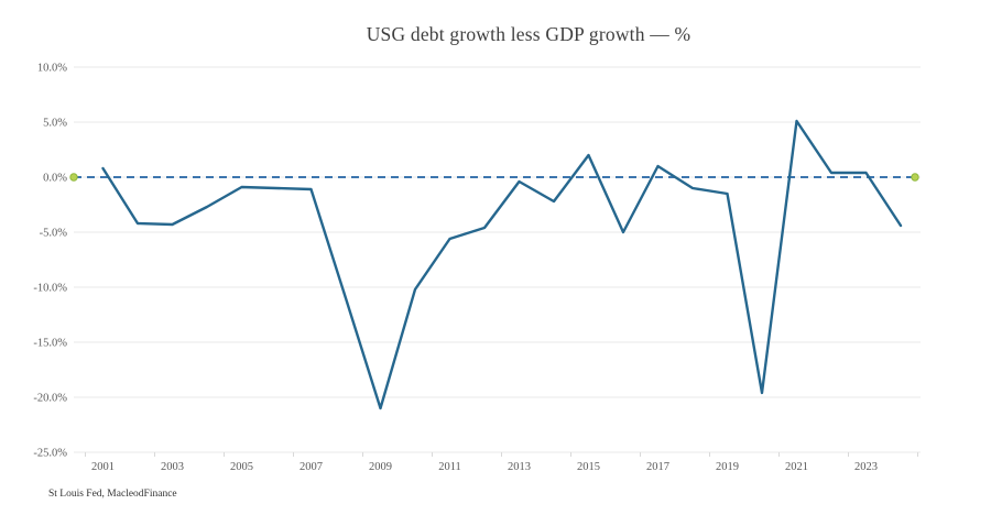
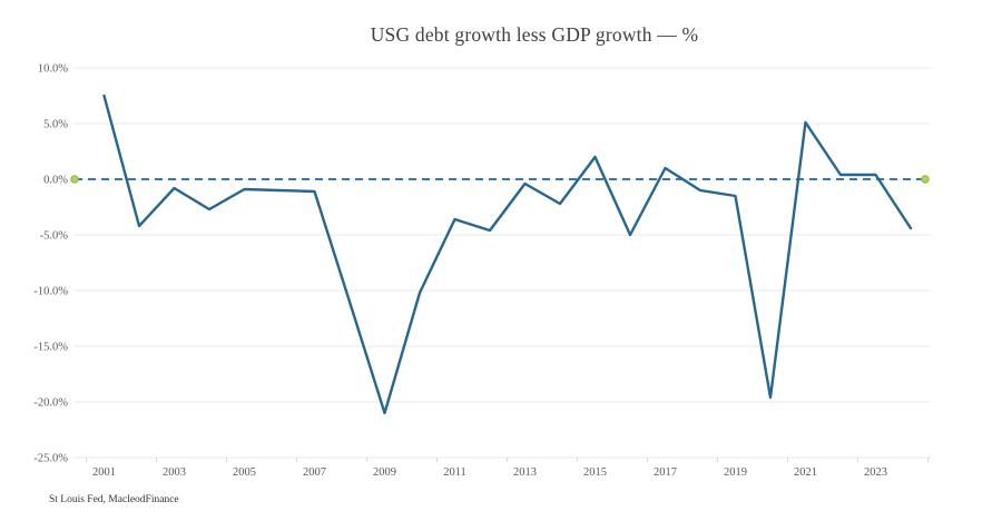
2001: 0.8% -> 7.5%
2003: -4.3% -> -0.8%
2011: -5.6% -> -3.6%
